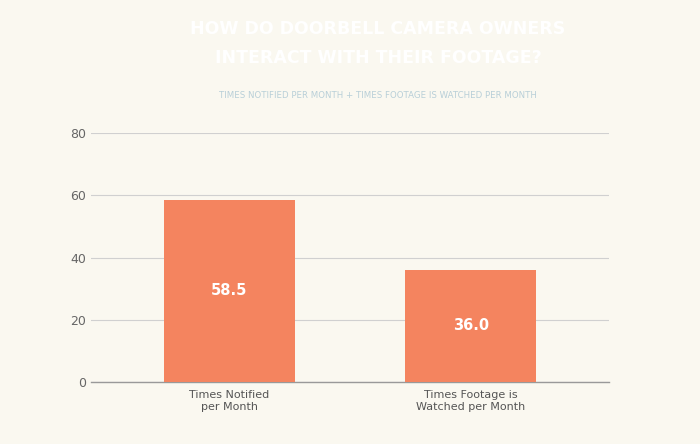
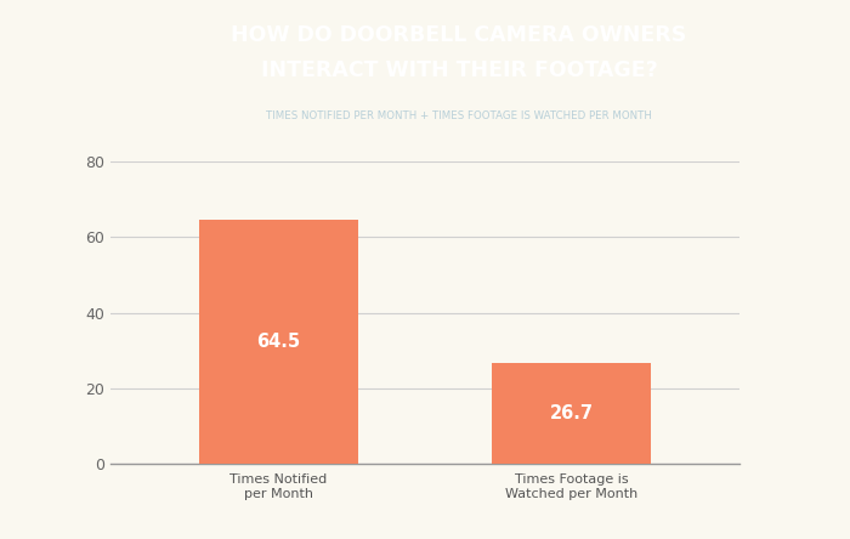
Times Notified per Month: 58.5 -> 64.5
Times Footage is Watched per Month: 36.0 -> 26.7
